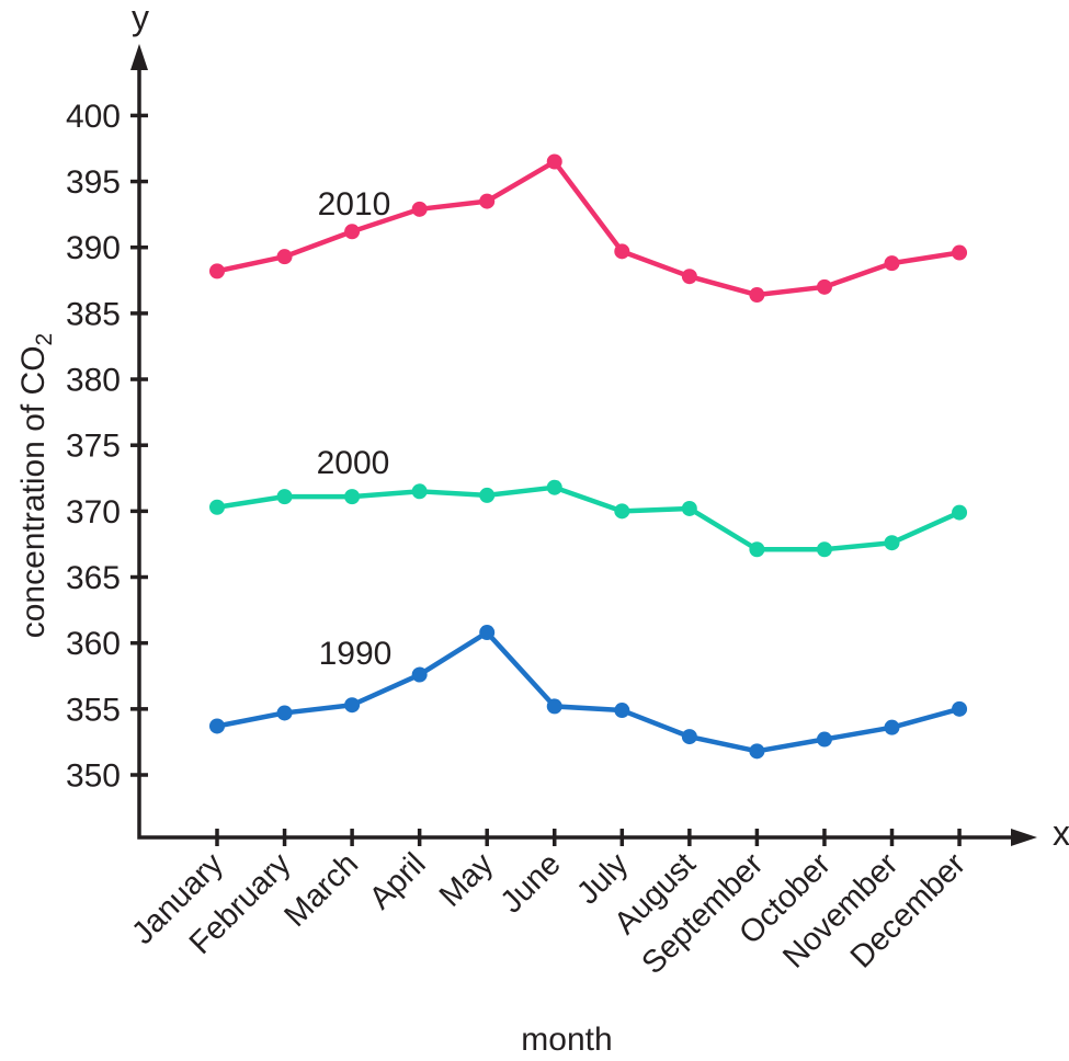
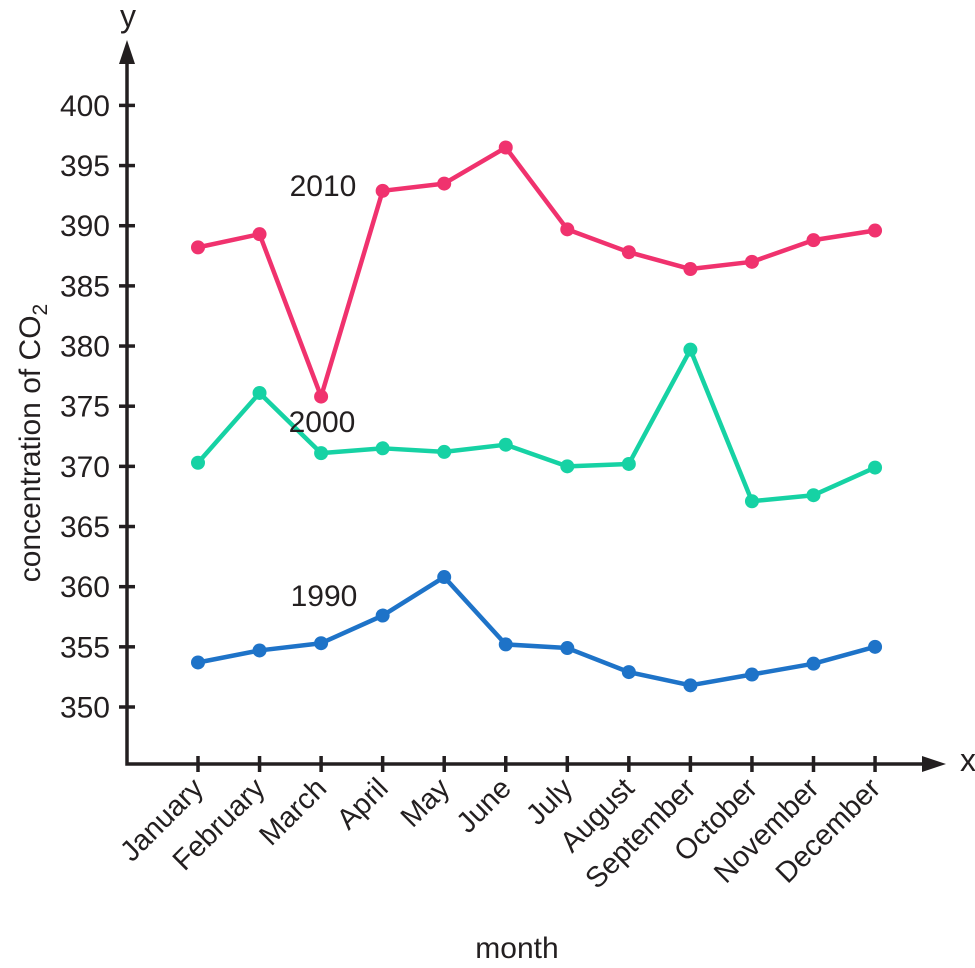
2000/February: 371.1 -> 376.1
2010/March: 391.2 -> 375.8
2000/September: 367.1 -> 379.7
